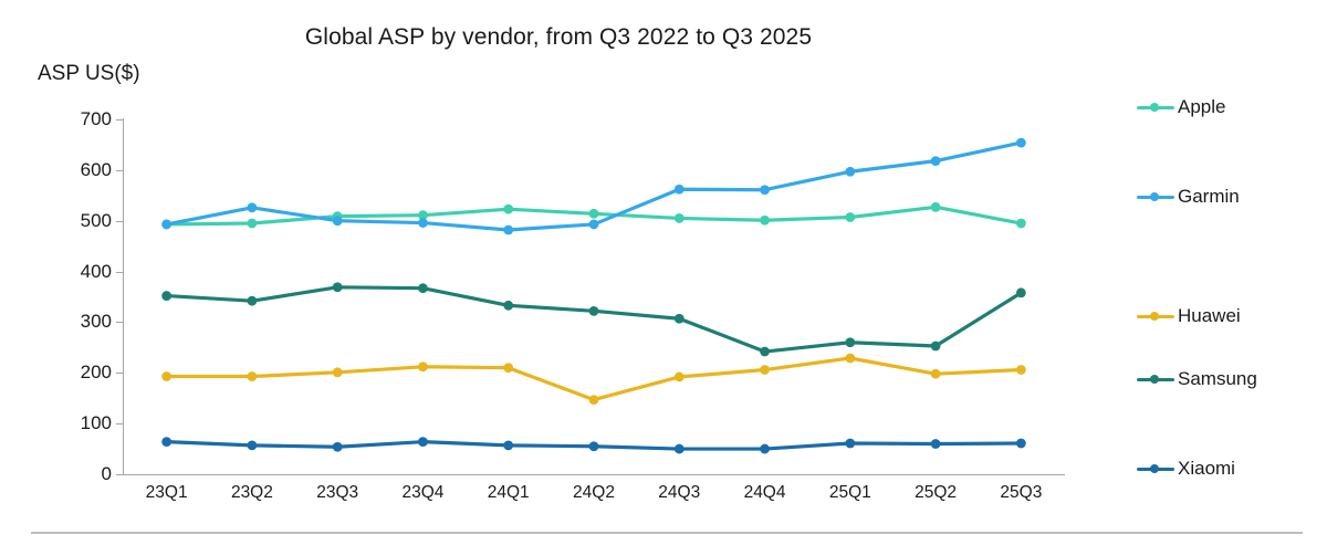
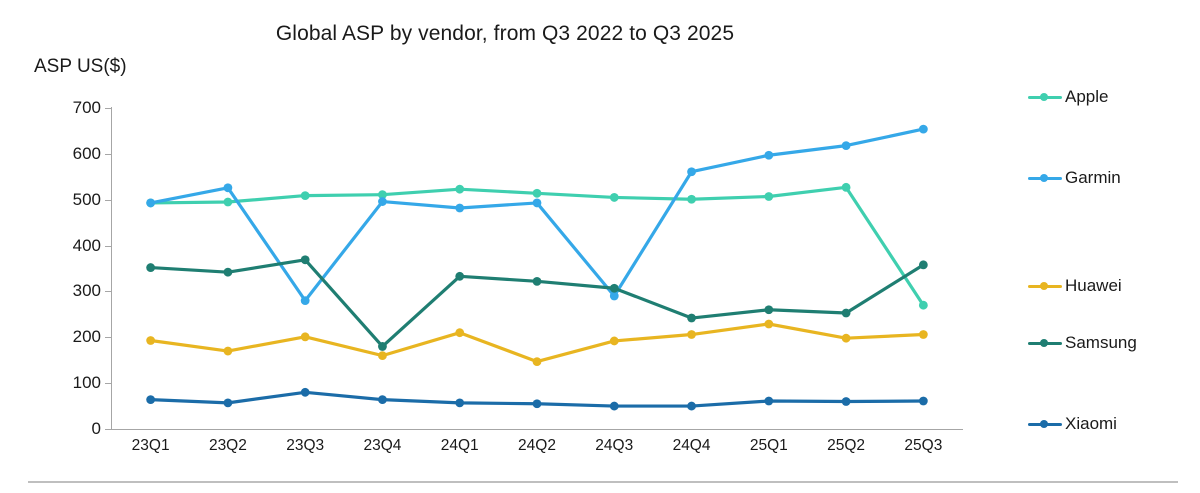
Huawei/23Q2: 190 -> 170
Garmin/23Q3: 500 -> 280
Xiaomi/23Q3: 50 -> 80
Huawei/23Q4: 210 -> 160
Samsung/23Q4: 370 -> 180
Garmin/24Q3: 560 -> 290
Apple/25Q3: 500 -> 270
